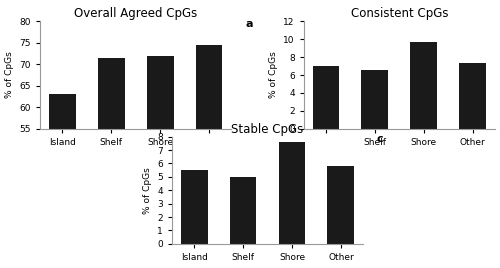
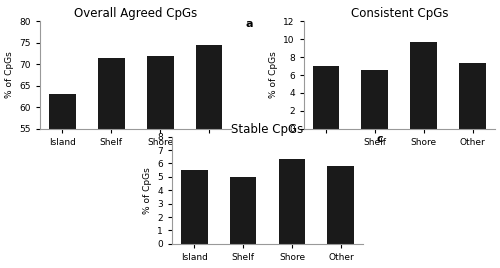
Stable CpGs/Shore: 7.6 -> 6.3
